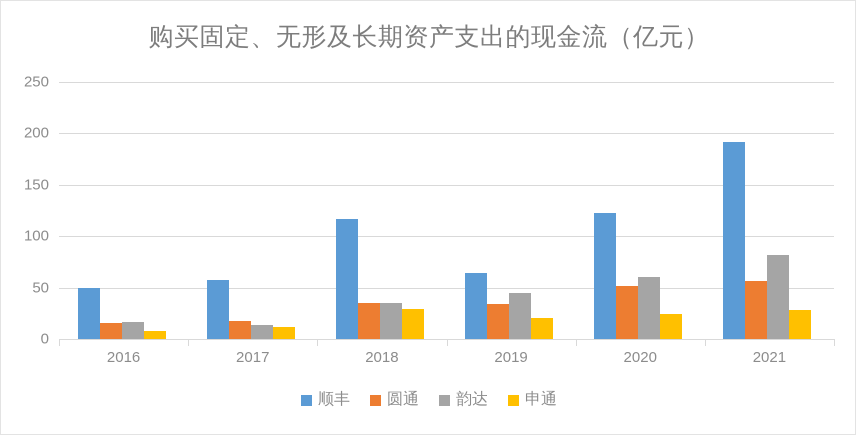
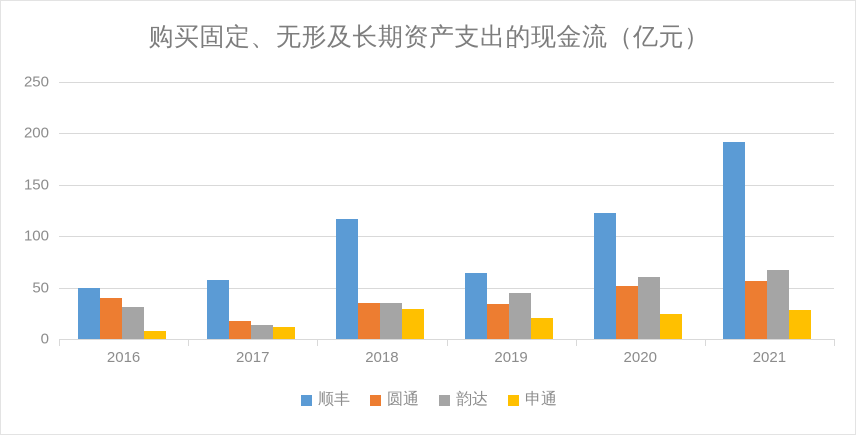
圆通/2016: 16 -> 40
韵达/2016: 17 -> 31
韵达/2021: 82 -> 67
